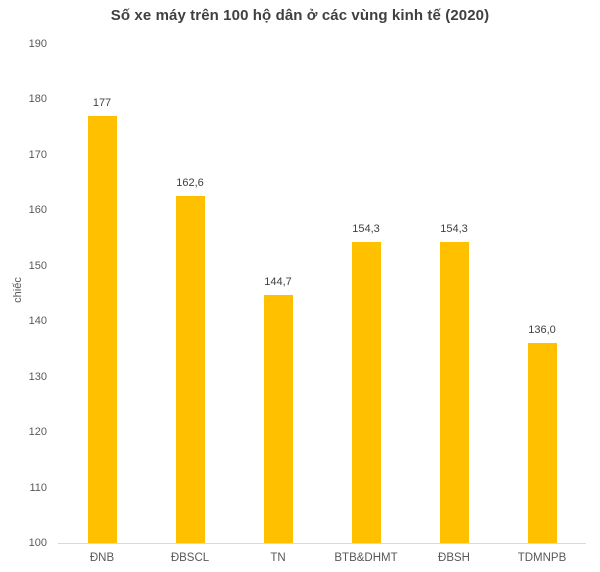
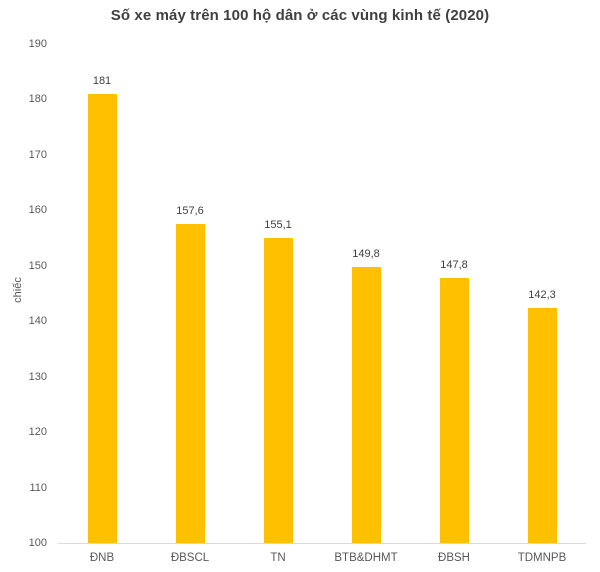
ĐNB: 177 -> 181
ĐBSCL: 162,6 -> 157,6
TN: 144,7 -> 155,1
BTB&DHMT: 154,3 -> 149,8
ĐBSH: 154,3 -> 147,8
TDMNPB: 136,0 -> 142,3
